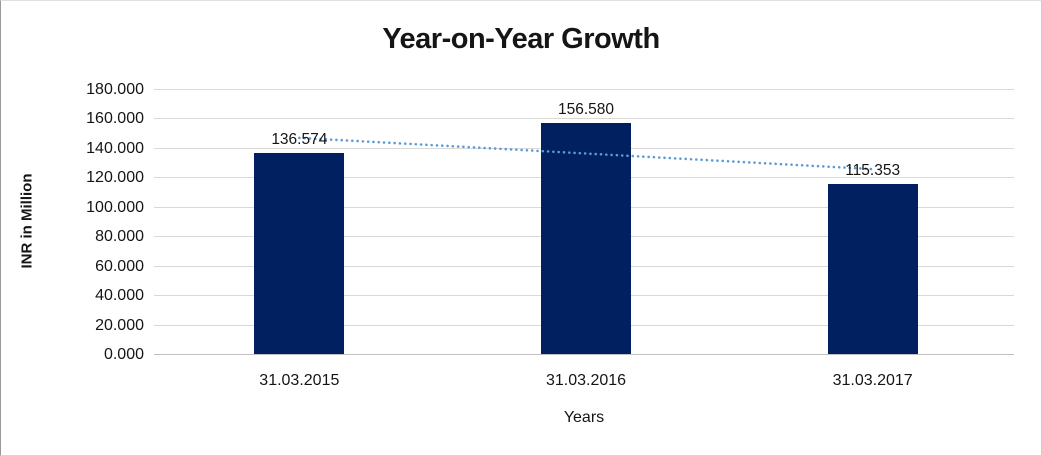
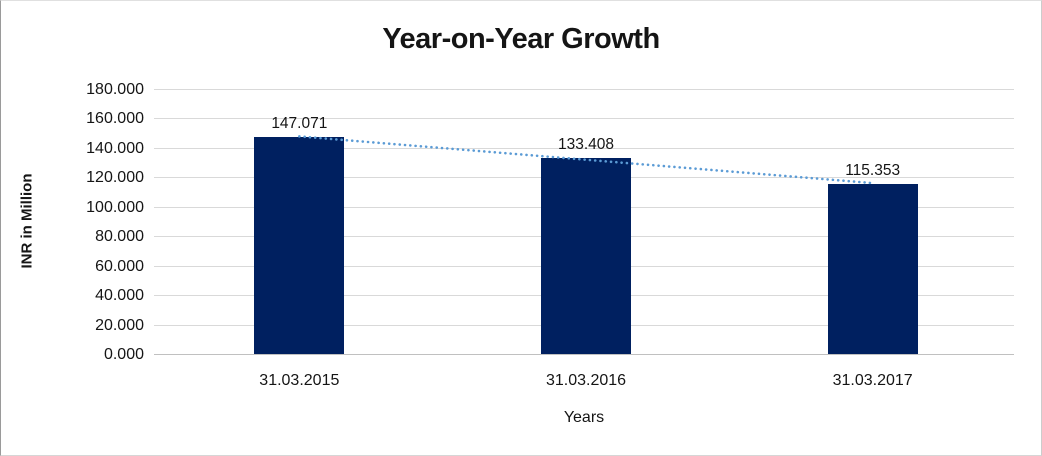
31.03.2015: 136.574 -> 147.071
31.03.2016: 156.580 -> 133.408
